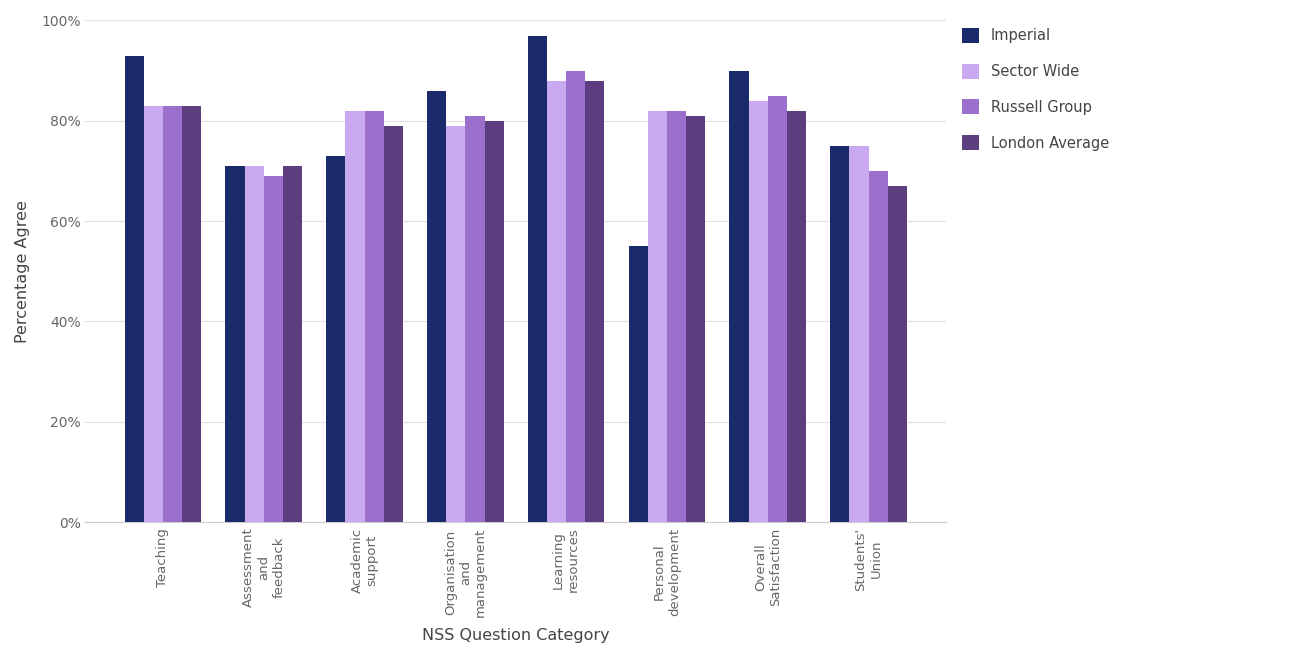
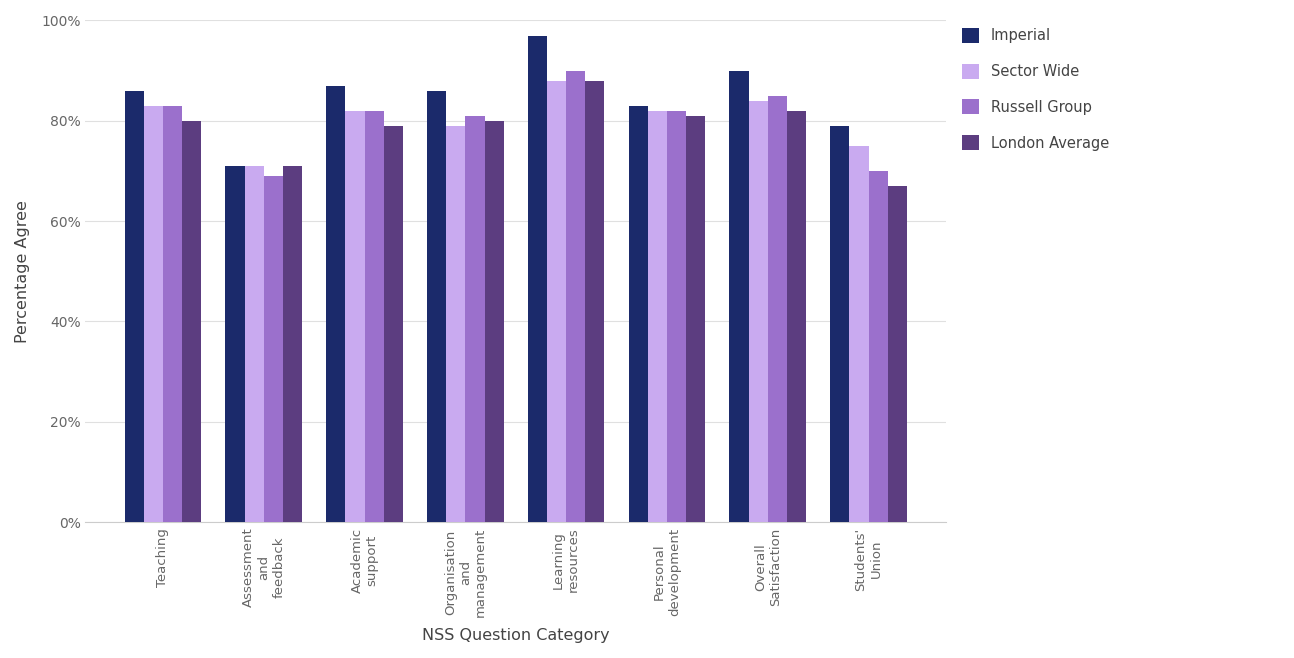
Imperial/Teaching: 93% -> 86%
London Average/Teaching: 83% -> 80%
Imperial/Academic support: 73% -> 87%
Imperial/Personal development: 55% -> 83%
Imperial/Students' Union: 75% -> 79%
